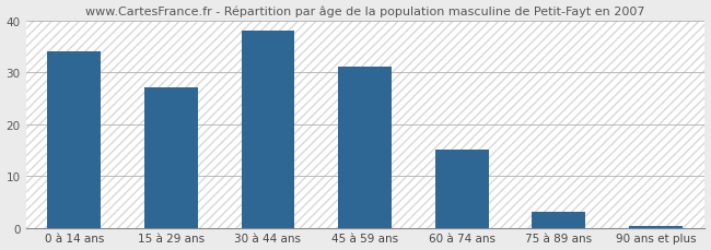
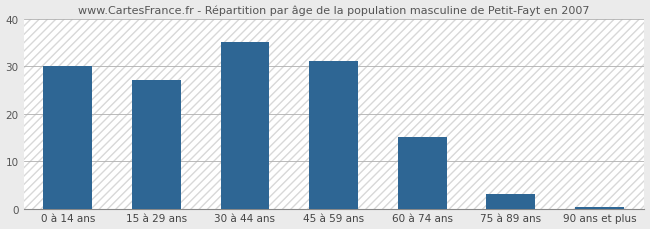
0 à 14 ans: 34.0 -> 30.0
30 à 44 ans: 38.0 -> 35.0
